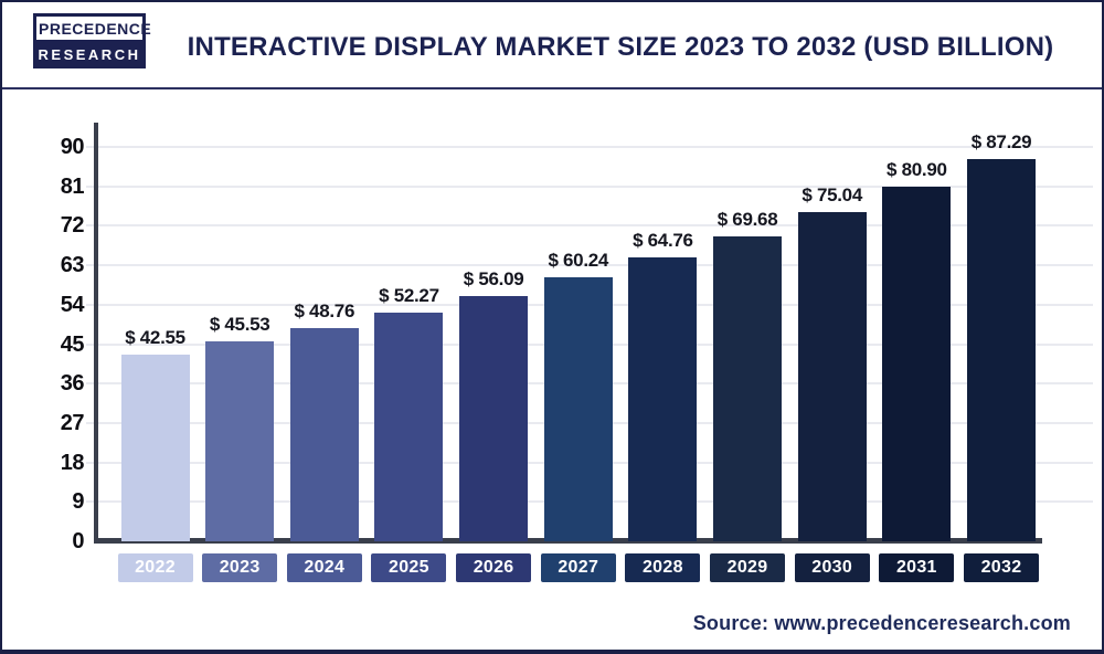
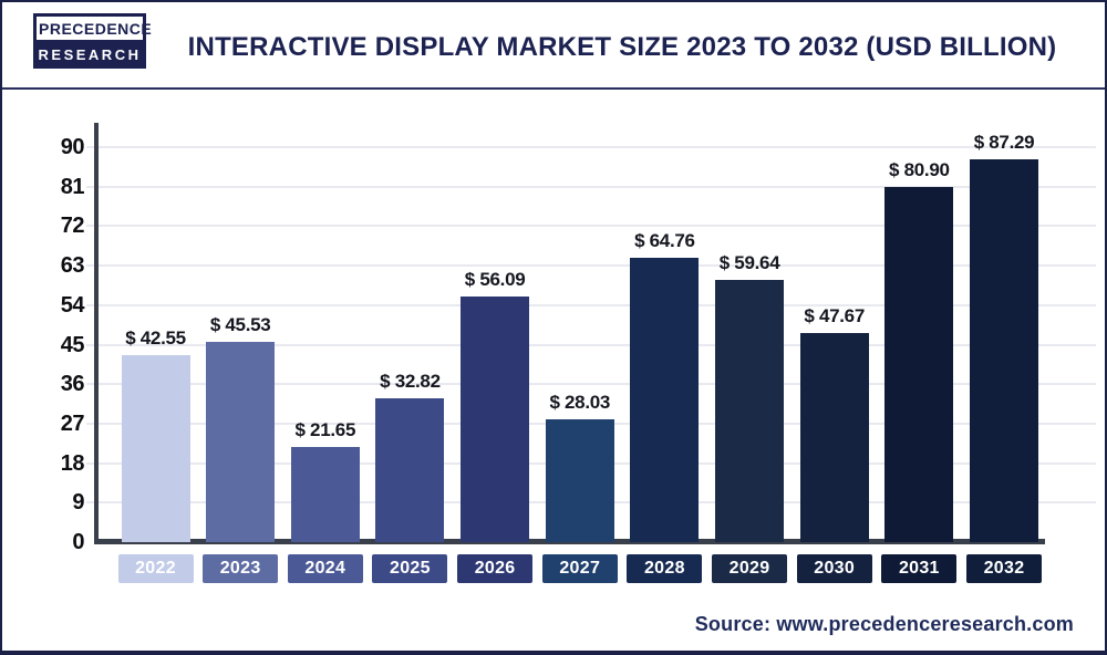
2024: 48.76 -> 21.65
2025: 52.27 -> 32.82
2027: 60.24 -> 28.03
2029: 69.68 -> 59.64
2030: 75.04 -> 47.67
